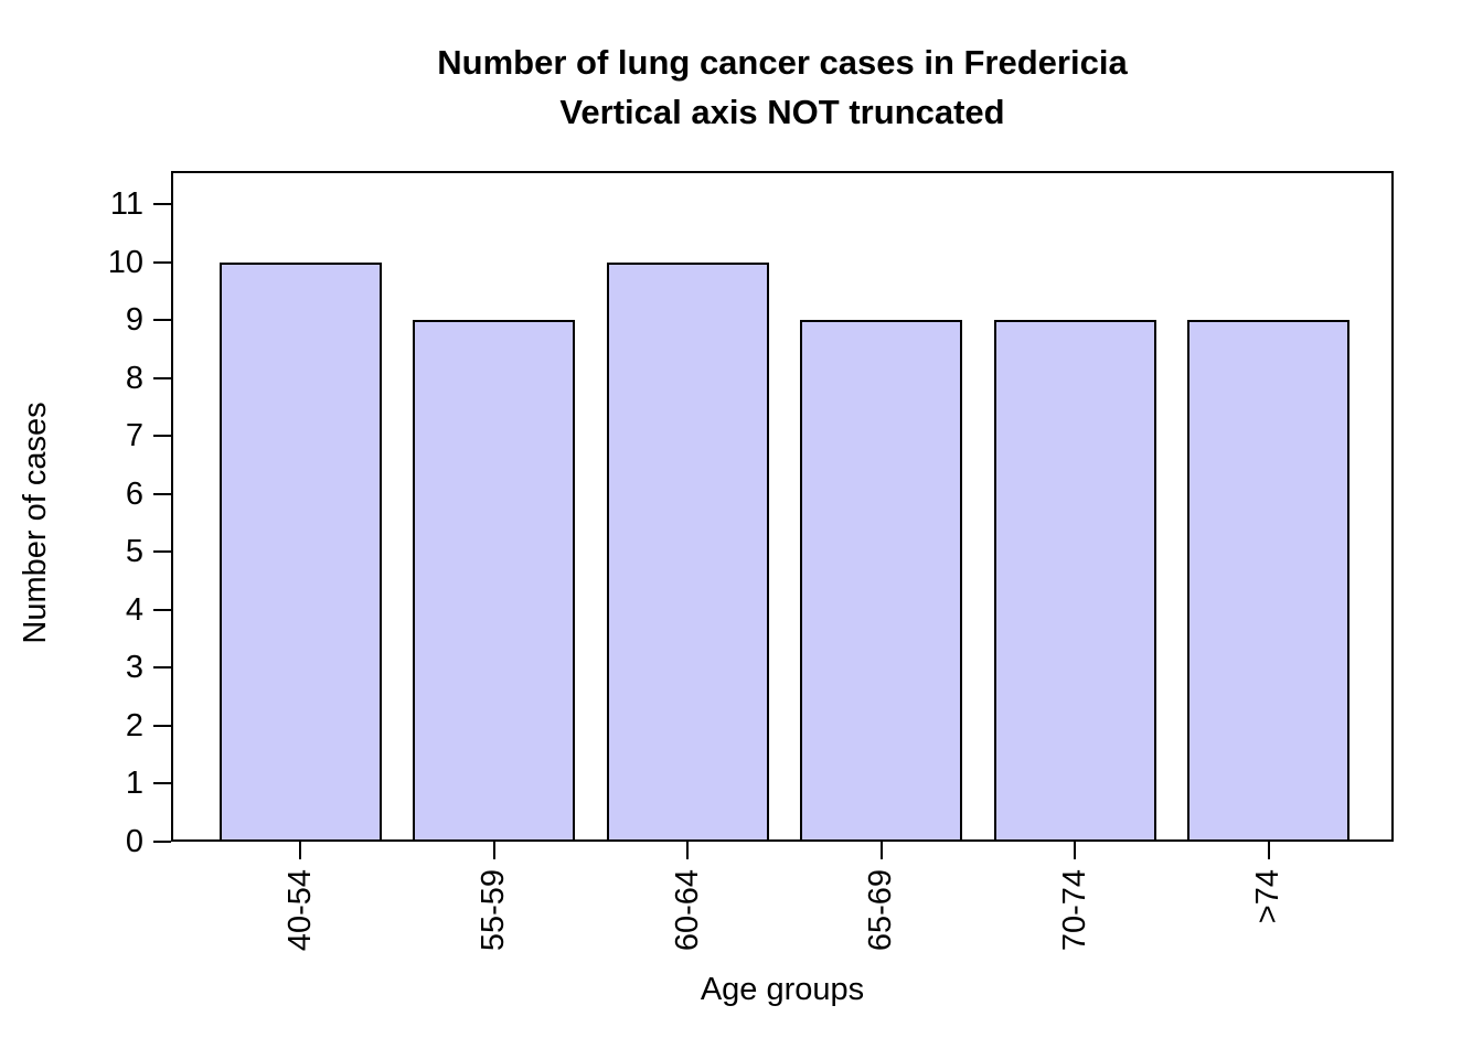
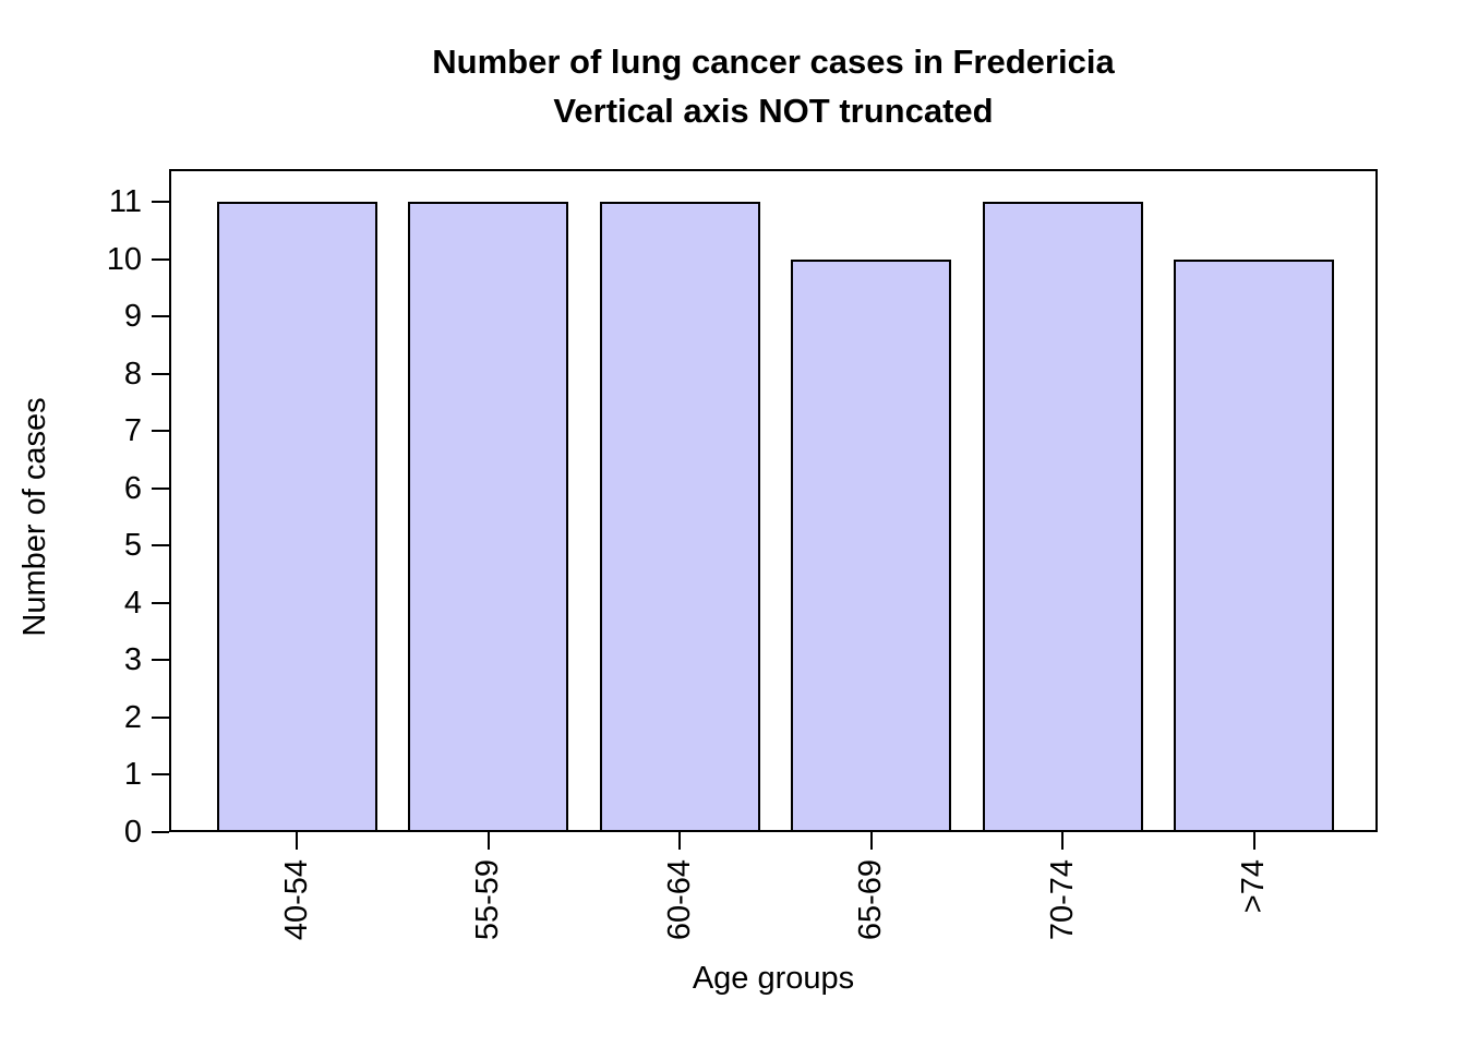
40-54: 10 -> 11
55-59: 9 -> 11
60-64: 10 -> 11
65-69: 9 -> 10
70-74: 9 -> 11
>74: 9 -> 10
